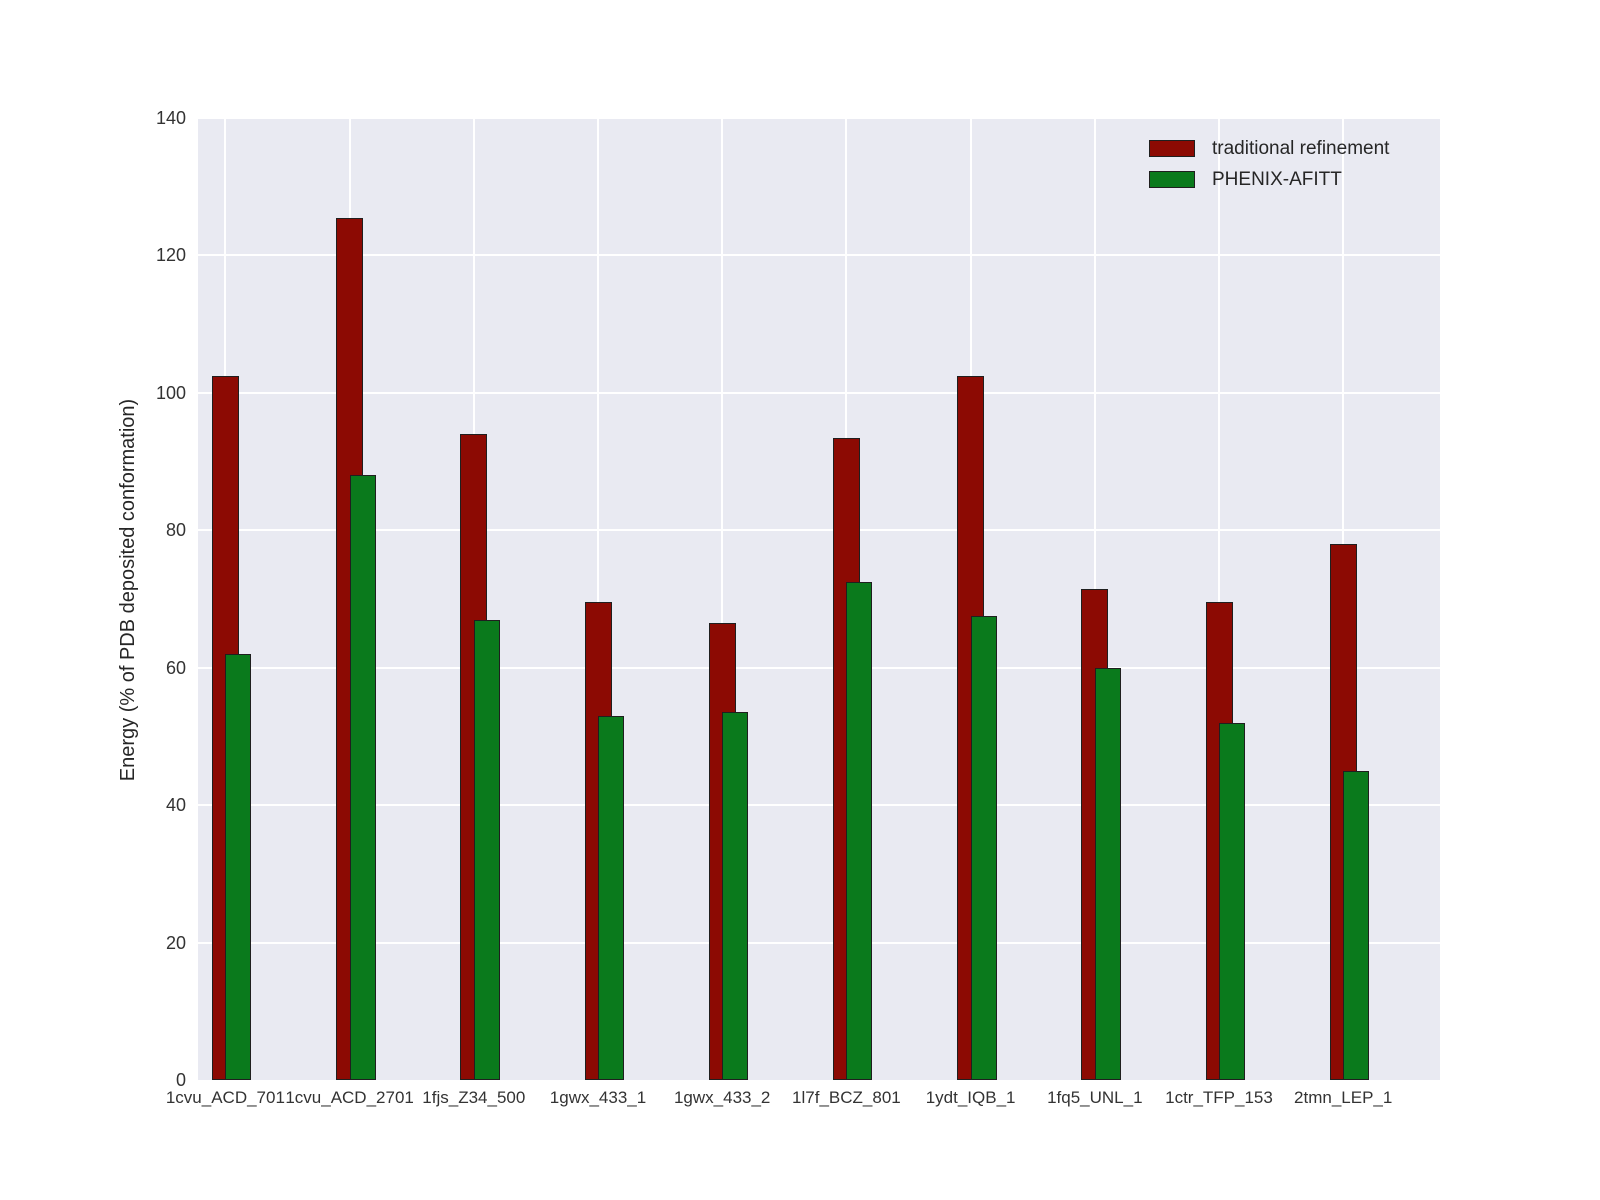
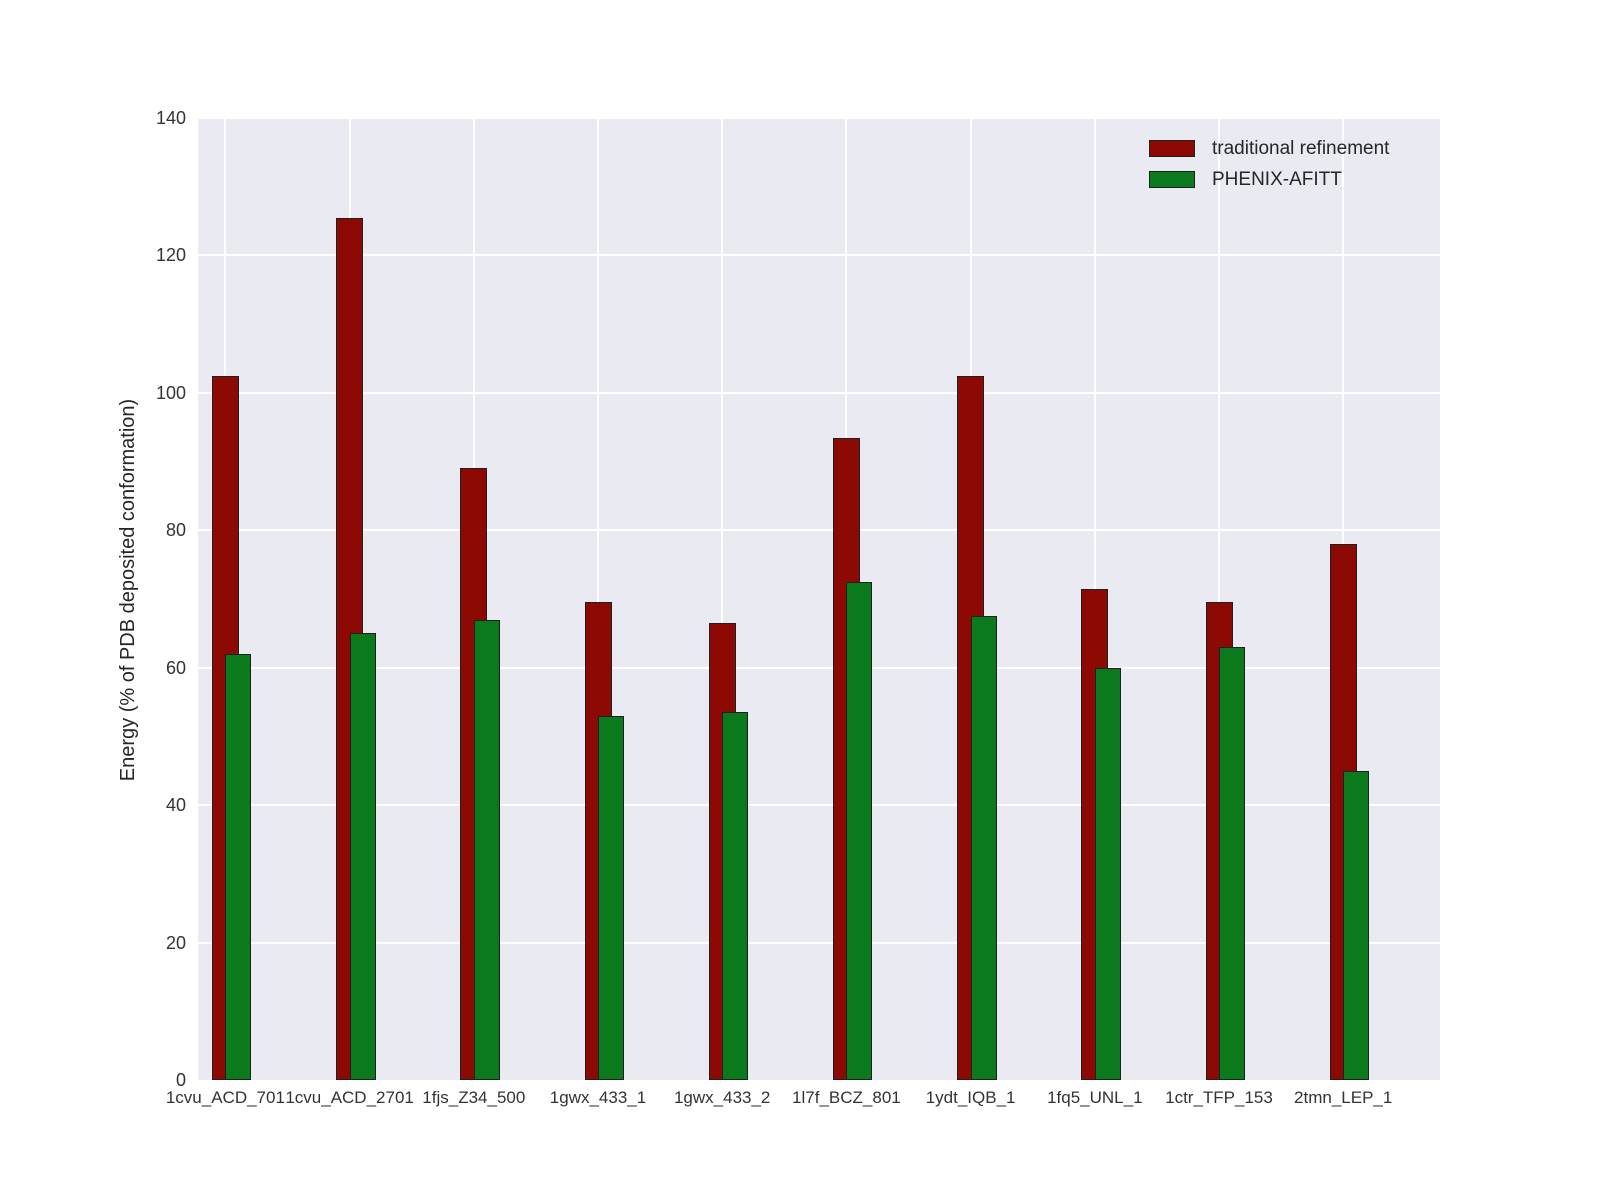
PHENIX-AFITT/1cvu_ACD_2701: 88 -> 65
traditional refinement/1fjs_Z34_500: 94 -> 89
PHENIX-AFITT/1ctr_TFP_153: 52 -> 63
